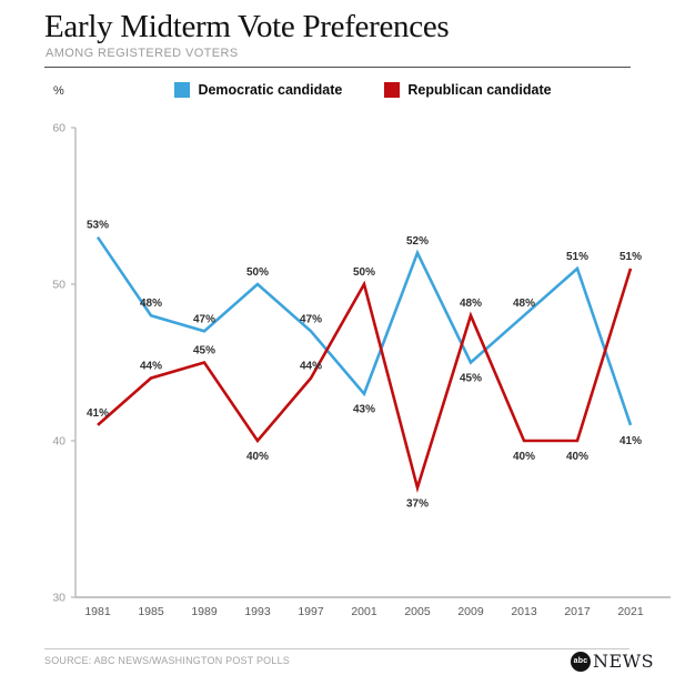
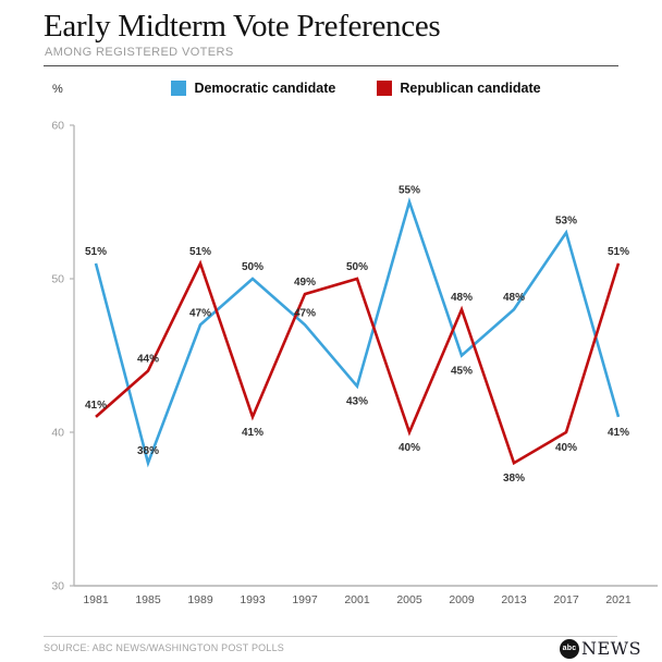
Democratic candidate/1981: 53% -> 51%
Democratic candidate/1985: 48% -> 38%
Republican candidate/1989: 45% -> 51%
Republican candidate/1993: 40% -> 41%
Republican candidate/1997: 44% -> 49%
Democratic candidate/2005: 52% -> 55%
Republican candidate/2005: 37% -> 40%
Republican candidate/2013: 40% -> 38%
Democratic candidate/2017: 51% -> 53%
